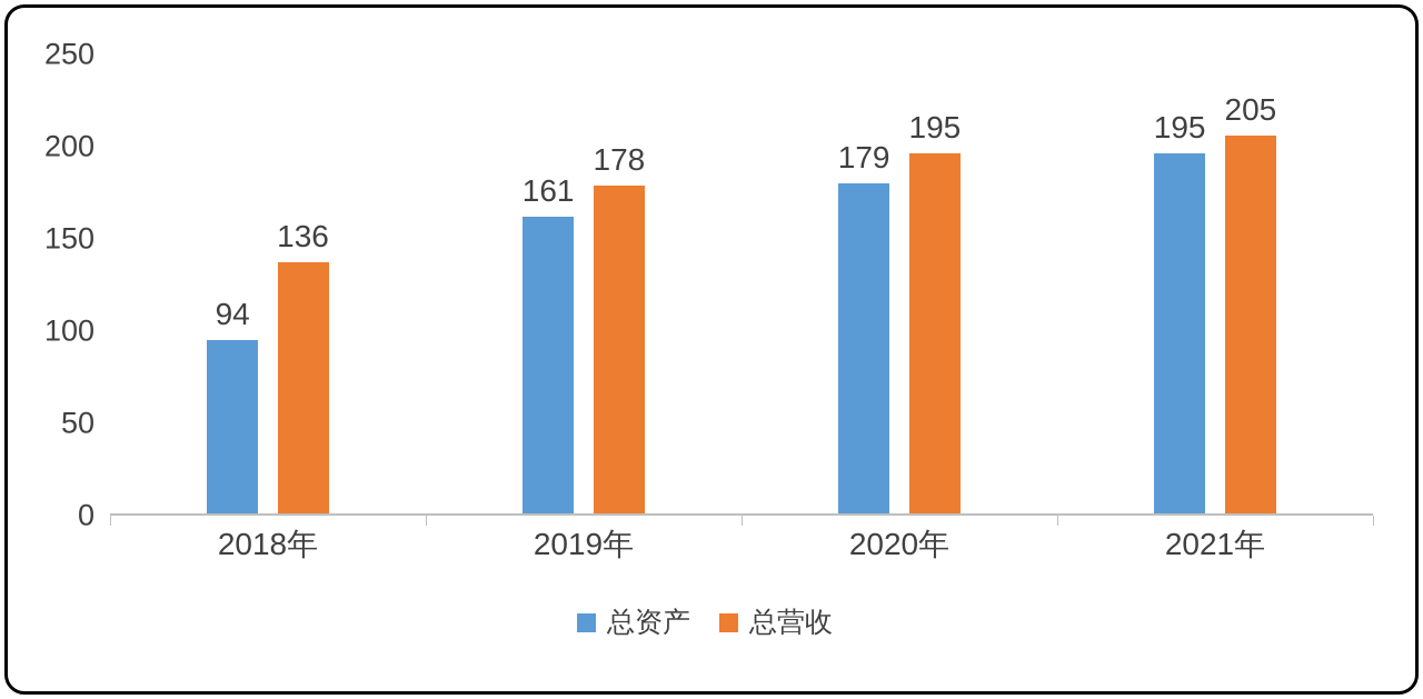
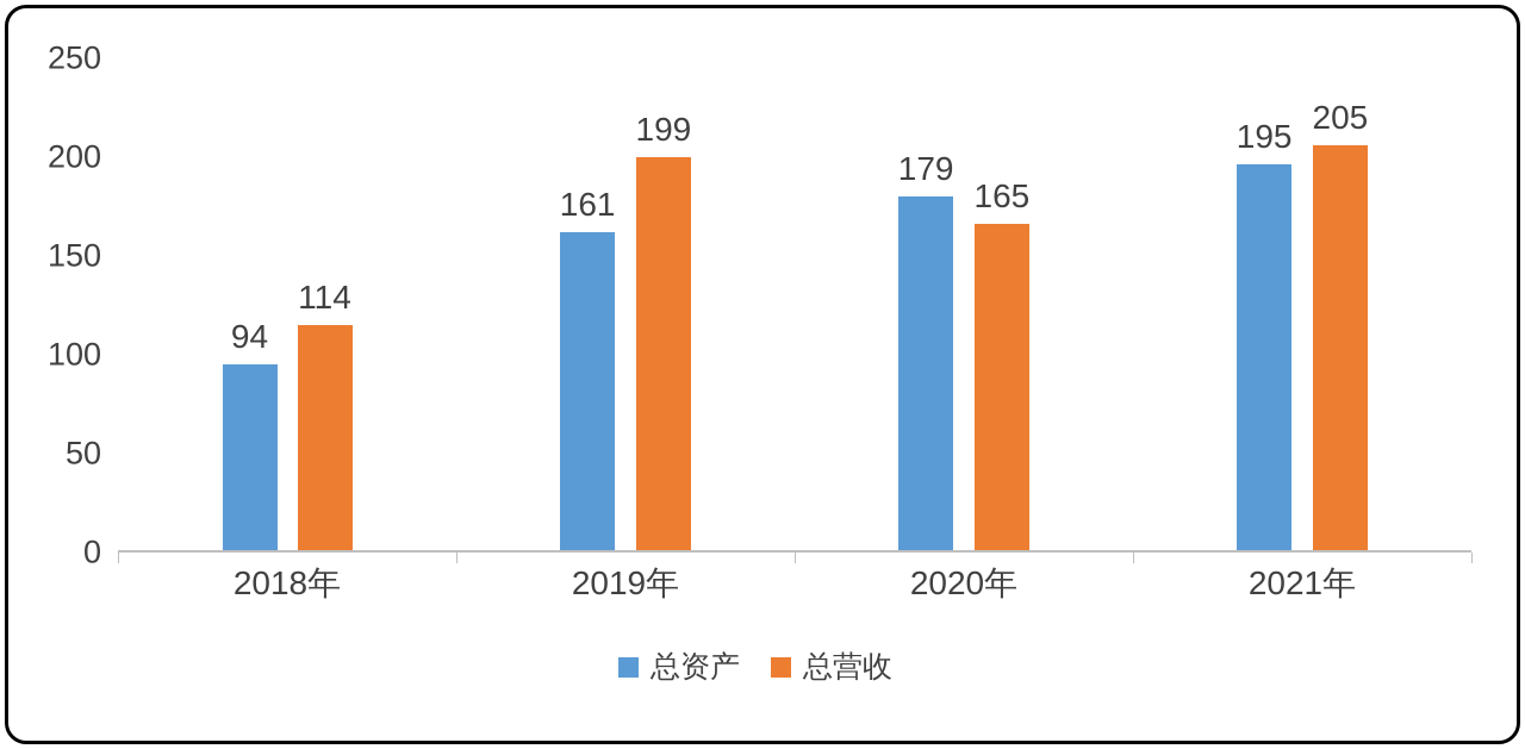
总营收/2018年: 136 -> 114
总营收/2019年: 178 -> 199
总营收/2020年: 195 -> 165
